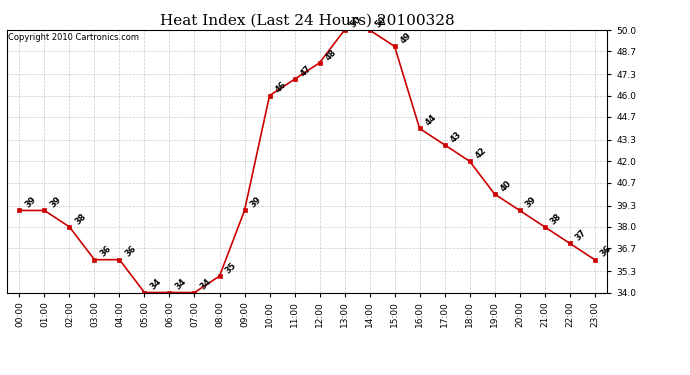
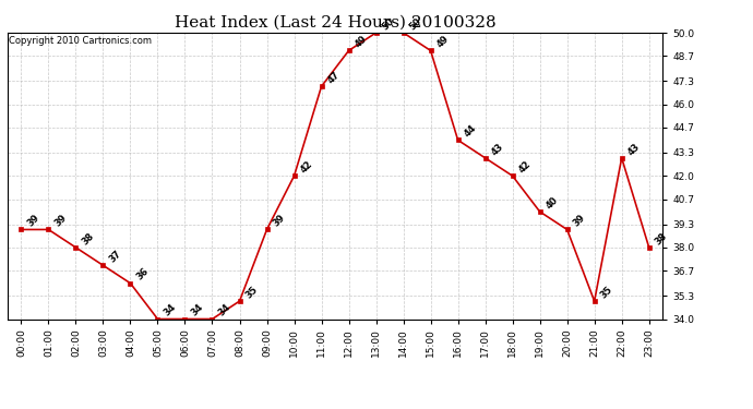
03:00: 36 -> 37
10:00: 46 -> 42
12:00: 48 -> 49
21:00: 38 -> 35
22:00: 37 -> 43
23:00: 36 -> 38
